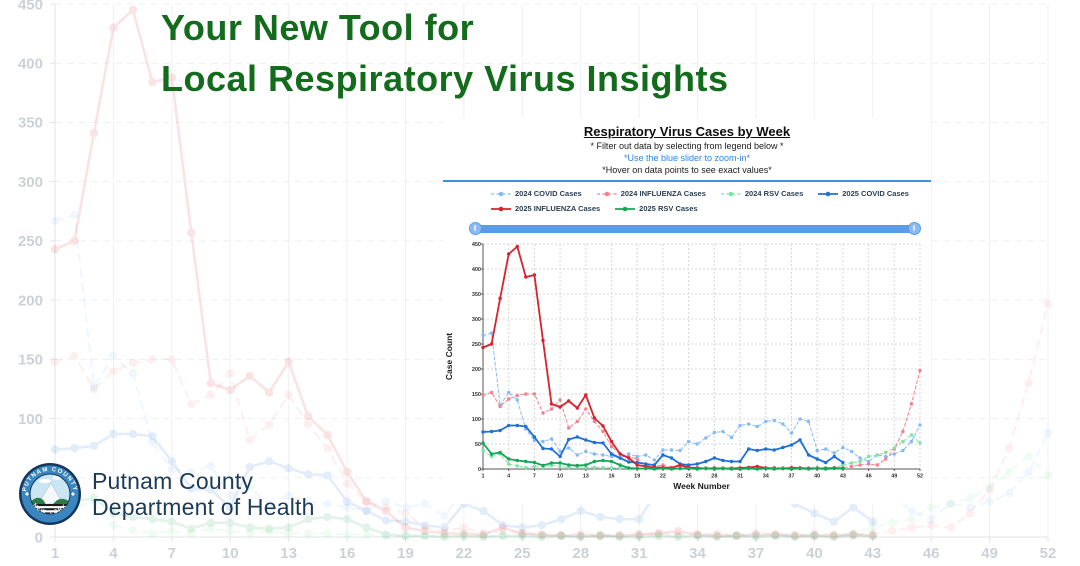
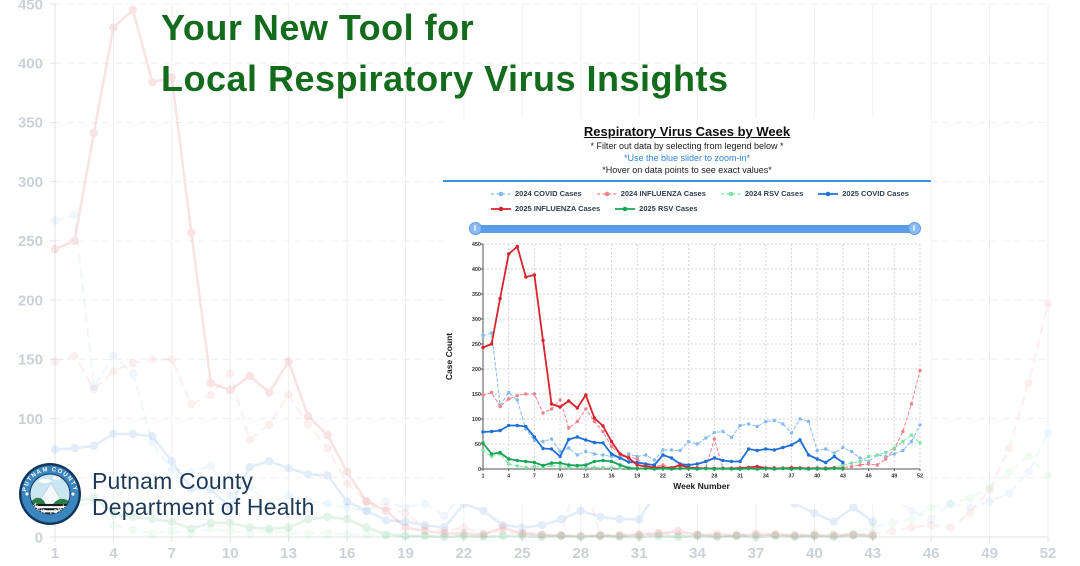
2024 INFLUENZA Cases/28: 3 -> 60
